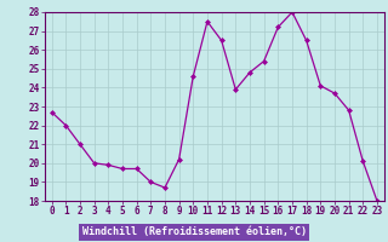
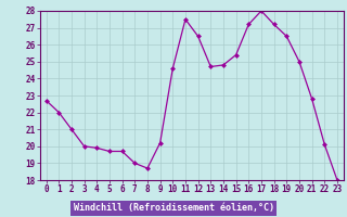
13: 23.9 -> 24.7
18: 26.5 -> 27.2
19: 24.1 -> 26.5
20: 23.7 -> 25.0
